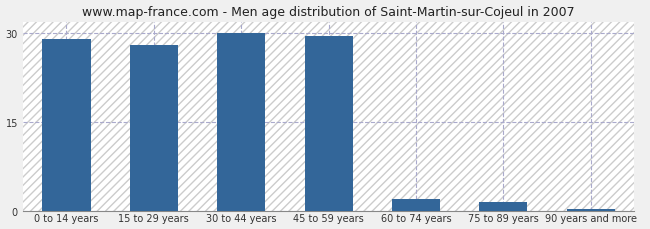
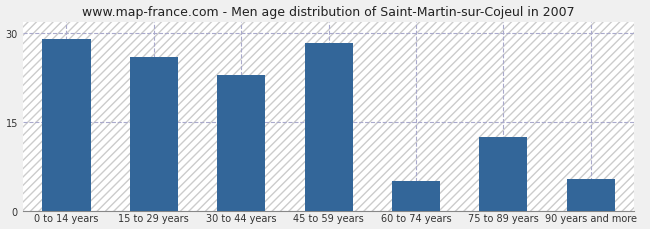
15 to 29 years: 28.0 -> 26.0
30 to 44 years: 30.0 -> 23.0
45 to 59 years: 29.5 -> 28.4
60 to 74 years: 2.0 -> 5.0
75 to 89 years: 1.5 -> 12.4
90 years and more: 0.2 -> 5.4
